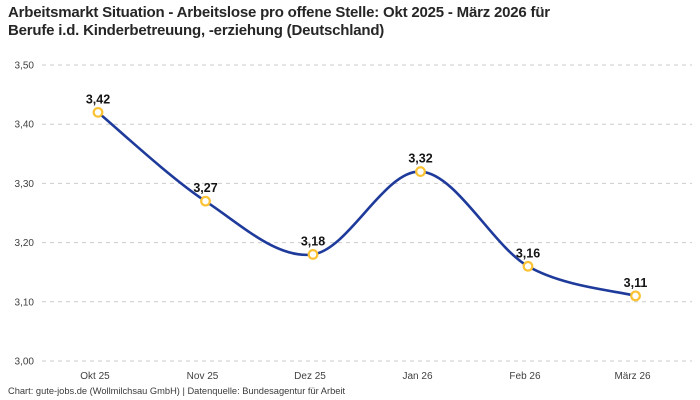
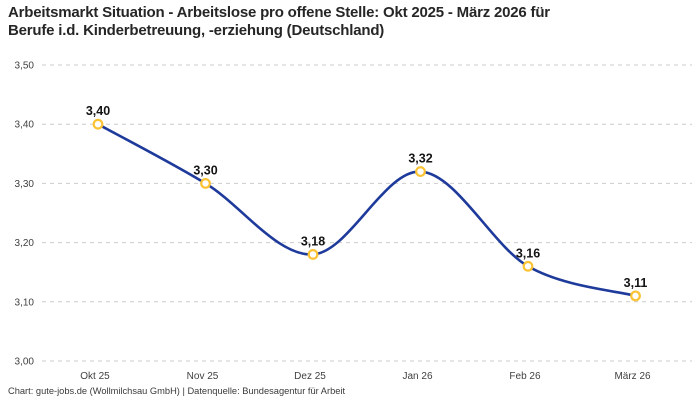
Okt 25: 3,42 -> 3,40
Nov 25: 3,27 -> 3,30
